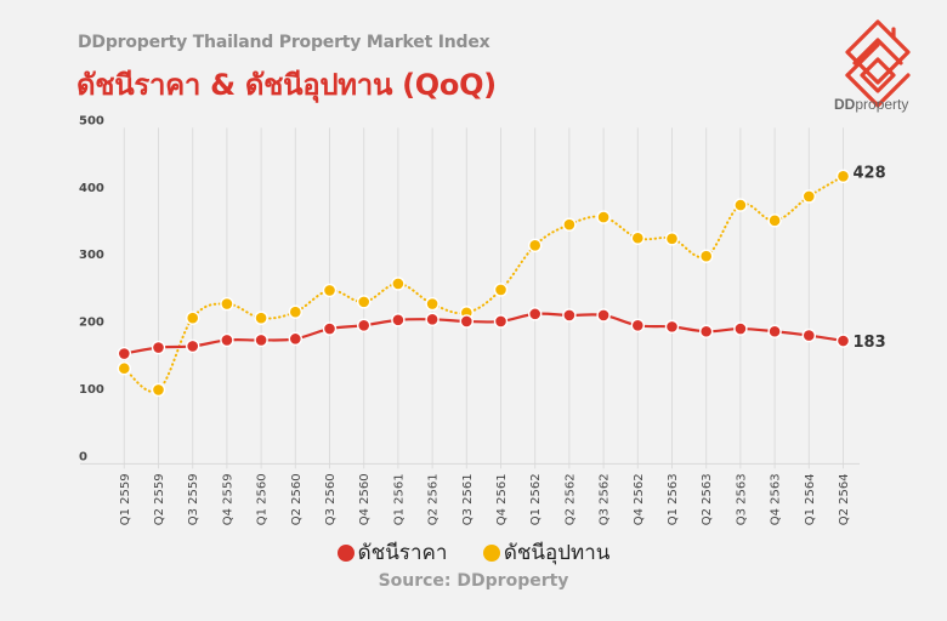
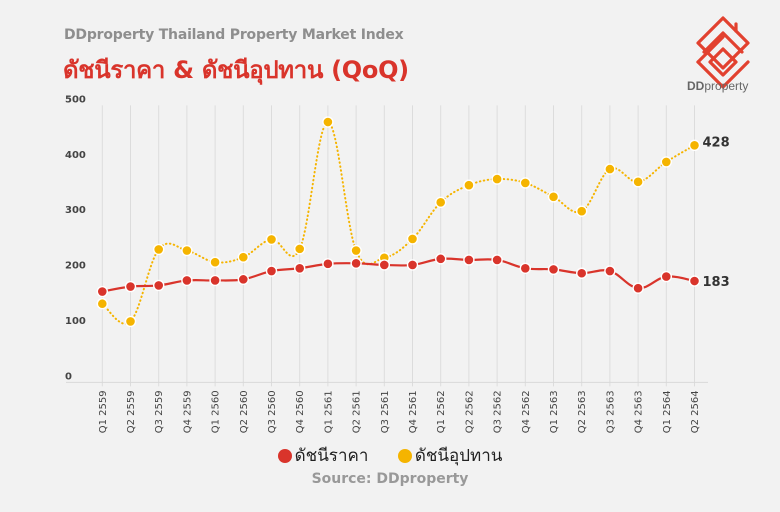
ดัชนีอุปทาน/Q3 2559: 220 -> 240
ดัชนีอุปทาน/Q1 2561: 270 -> 470
ดัชนีอุปทาน/Q4 2562: 340 -> 360
ดัชนีราคา/Q4 2563: 200 -> 170
